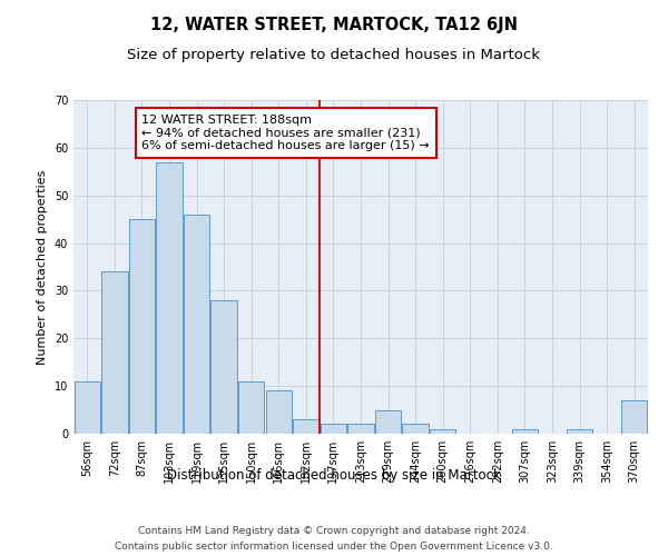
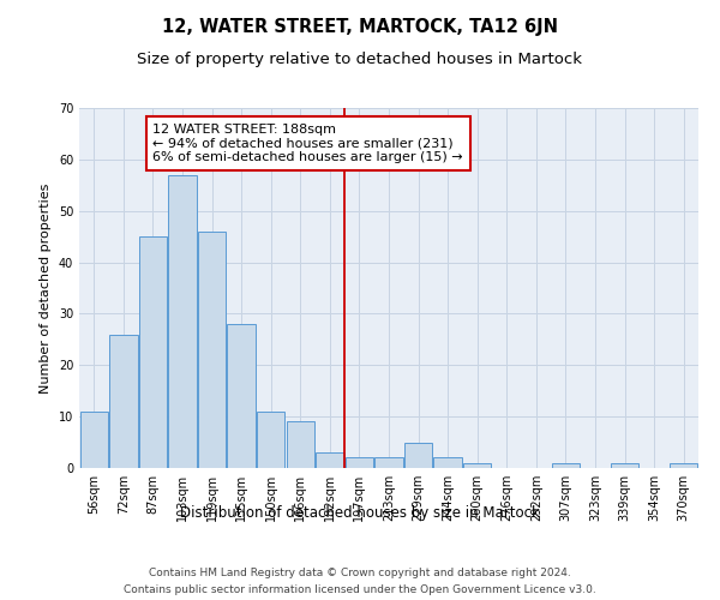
72sqm: 34 -> 26
370sqm: 7 -> 1
